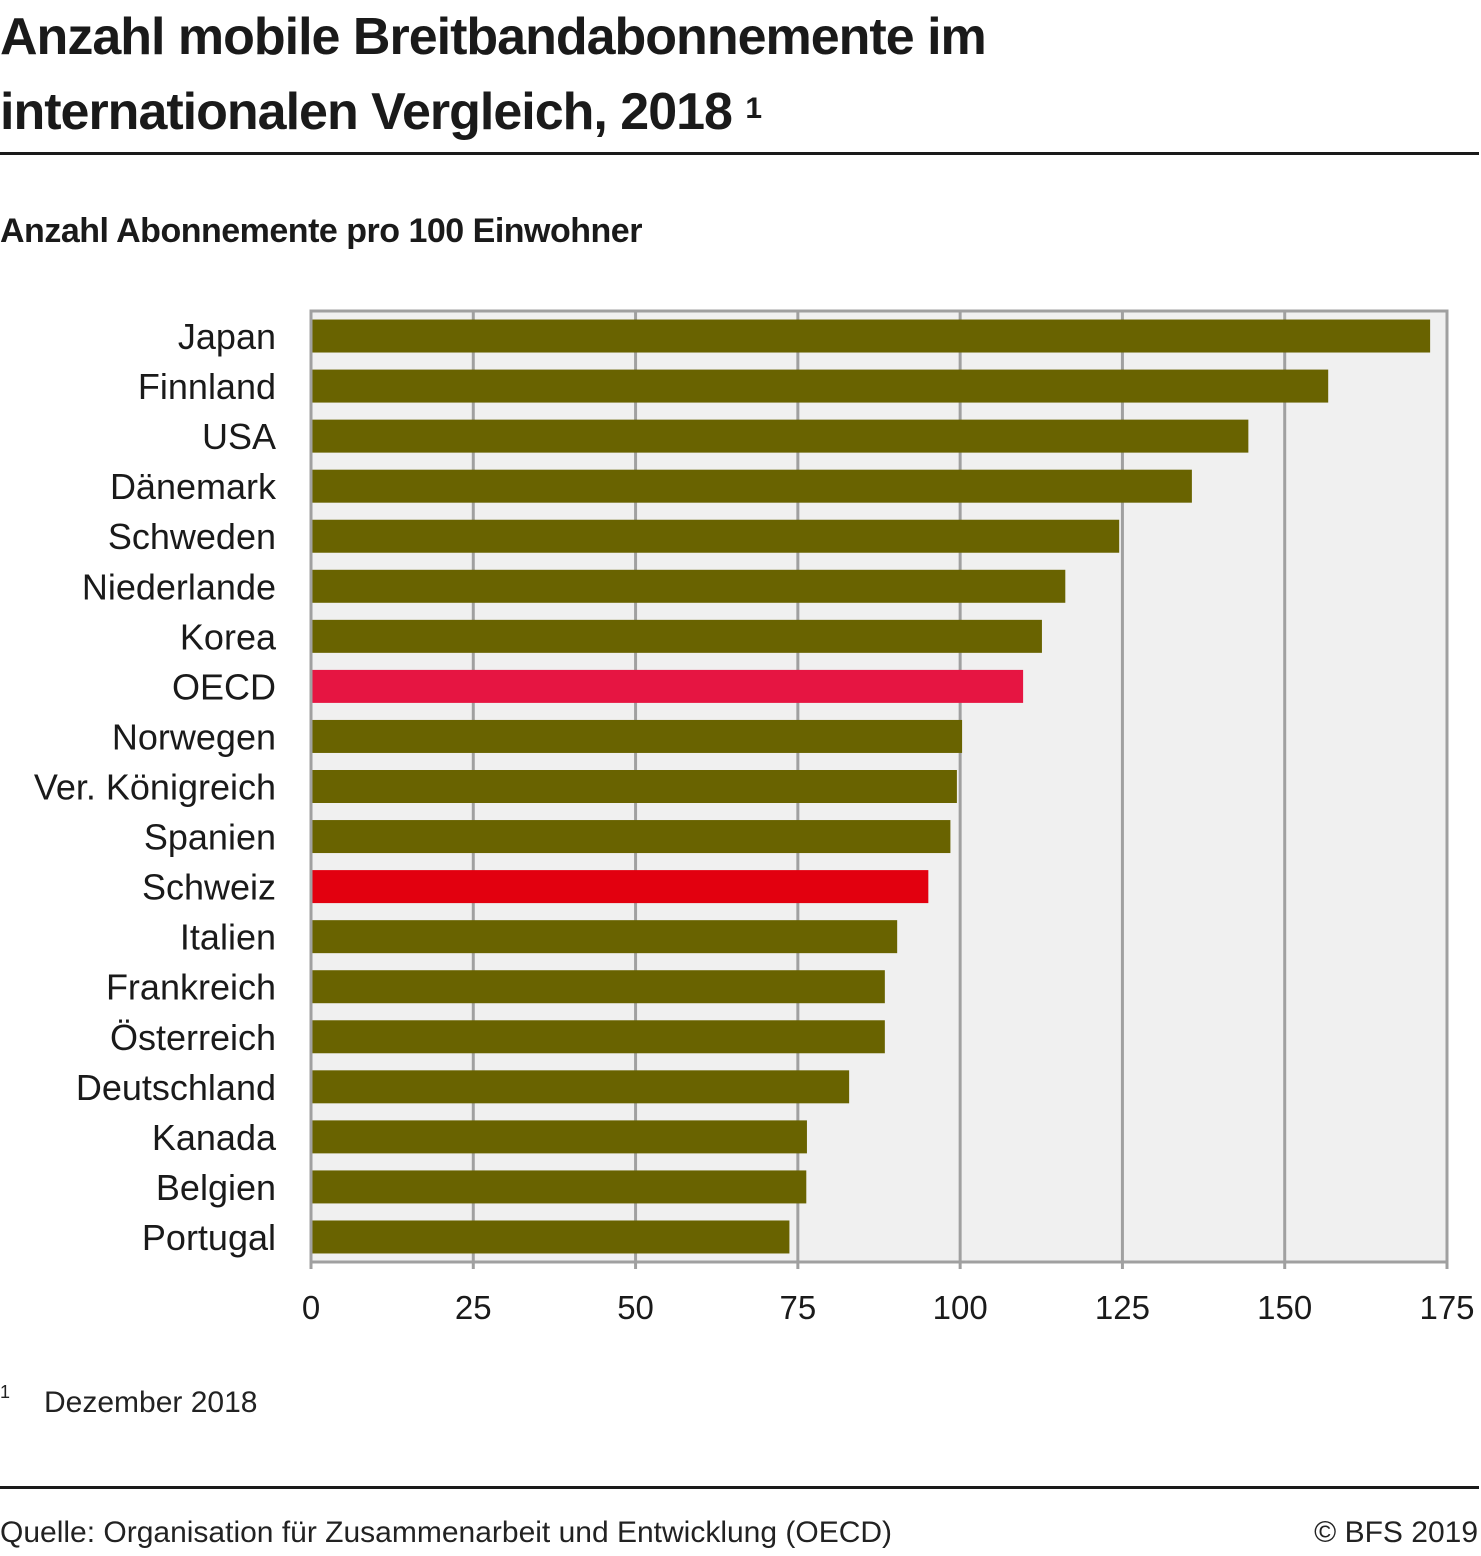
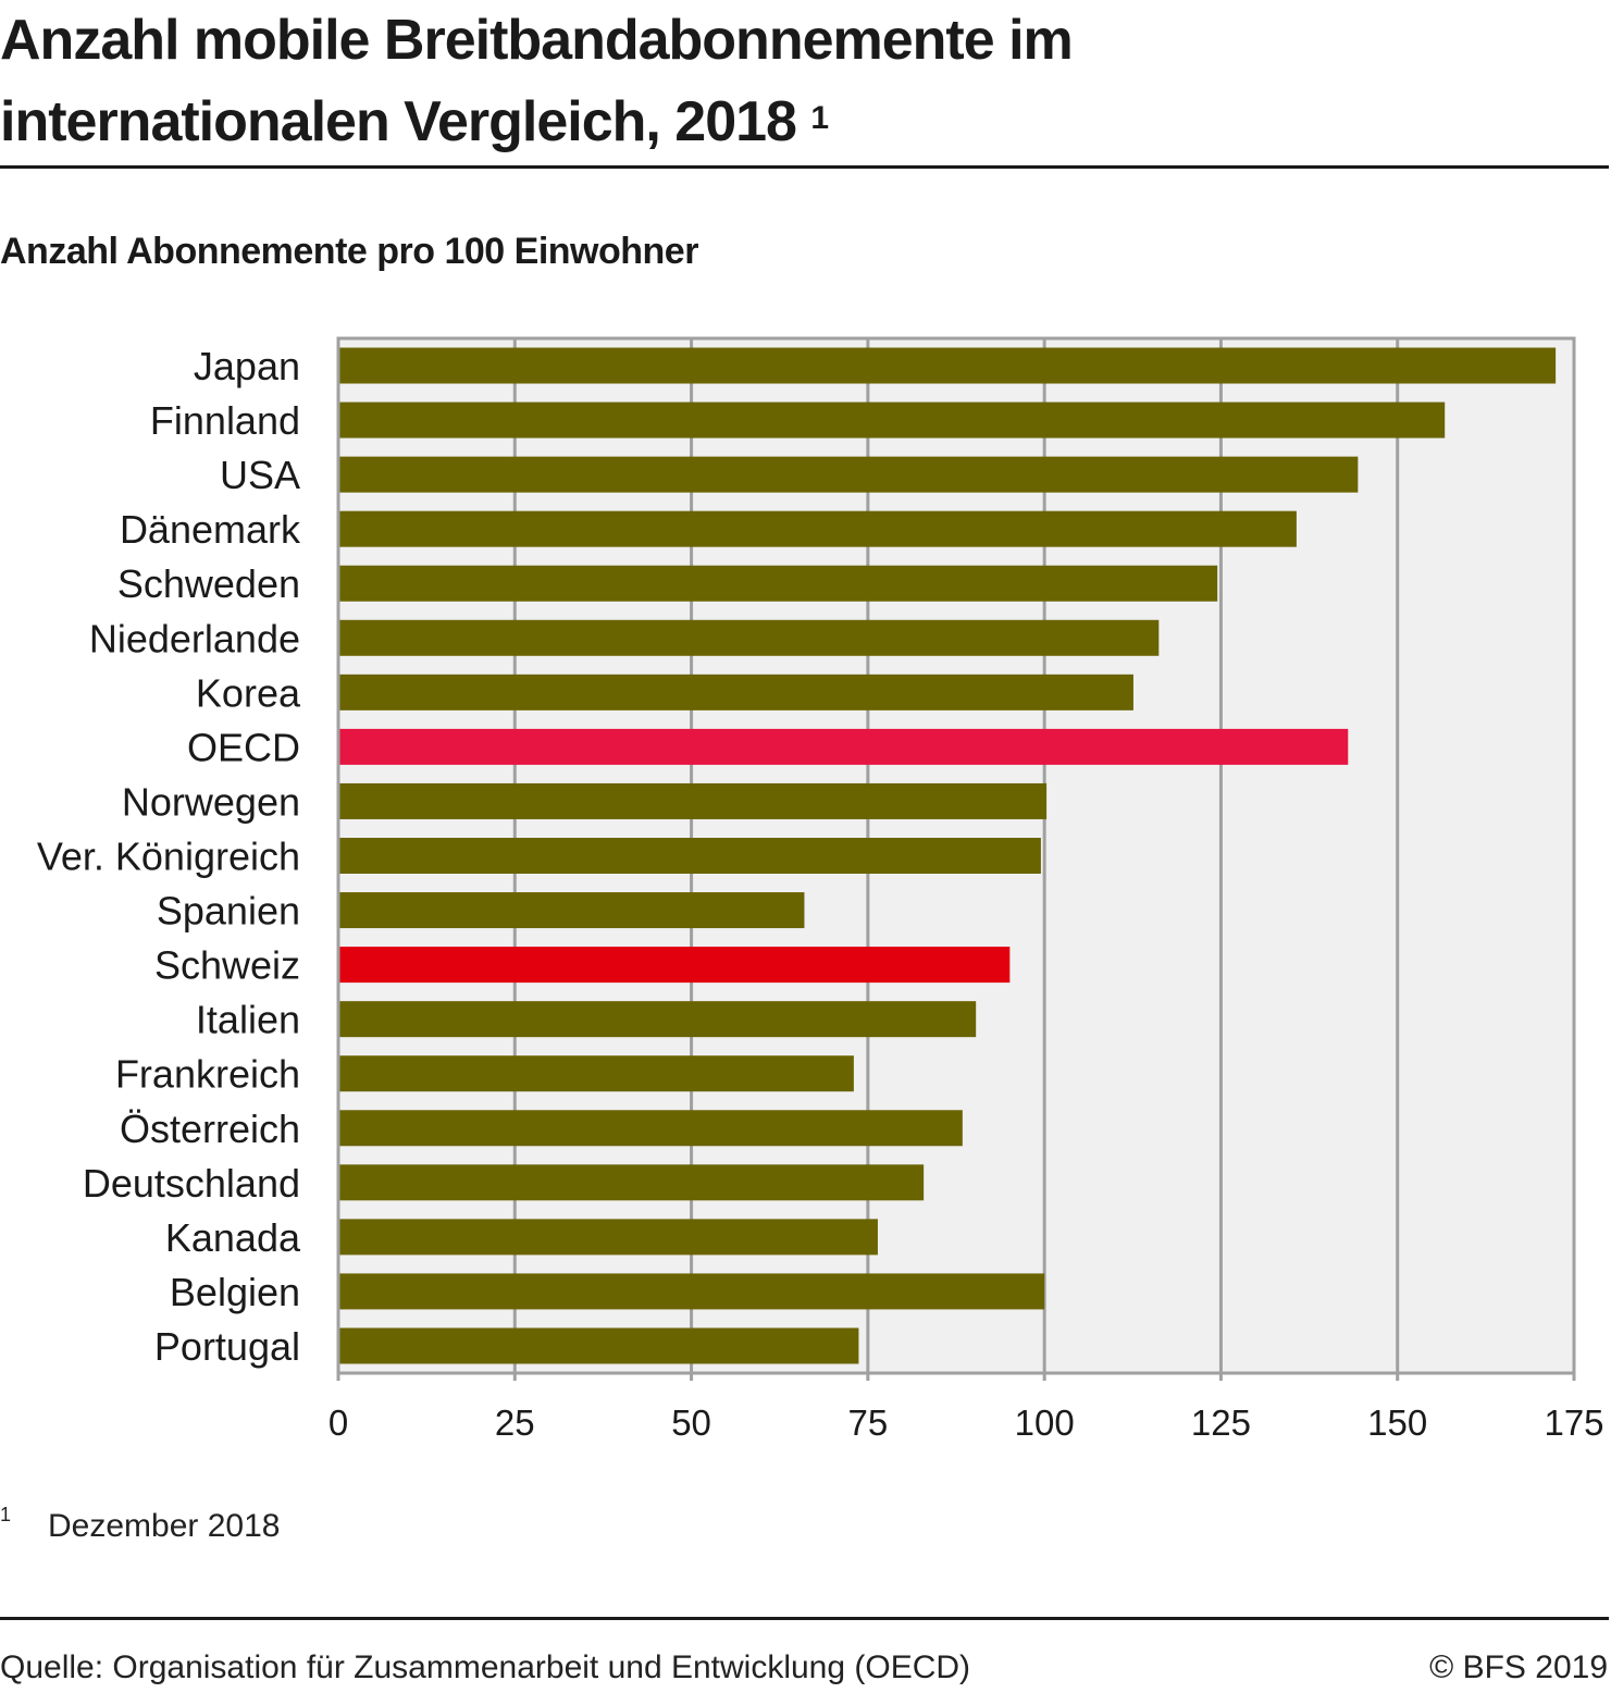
OECD: 110 -> 143
Spanien: 98 -> 66
Frankreich: 88 -> 73
Belgien: 76 -> 100
